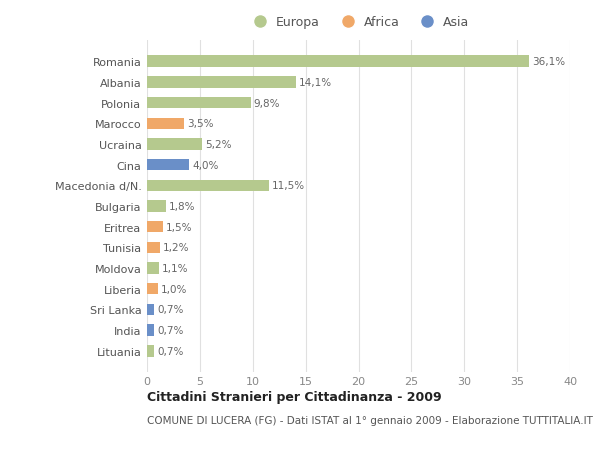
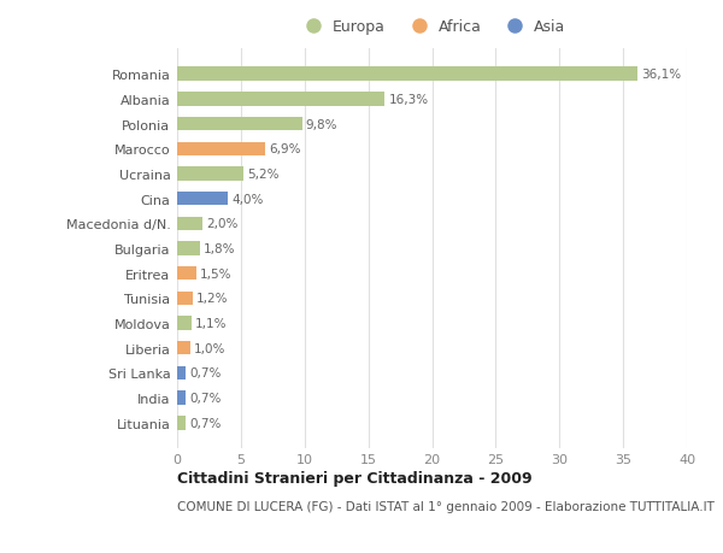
Albania: 14,1% -> 16,3%
Marocco: 3,5% -> 6,9%
Macedonia d/N.: 11,5% -> 2,0%
